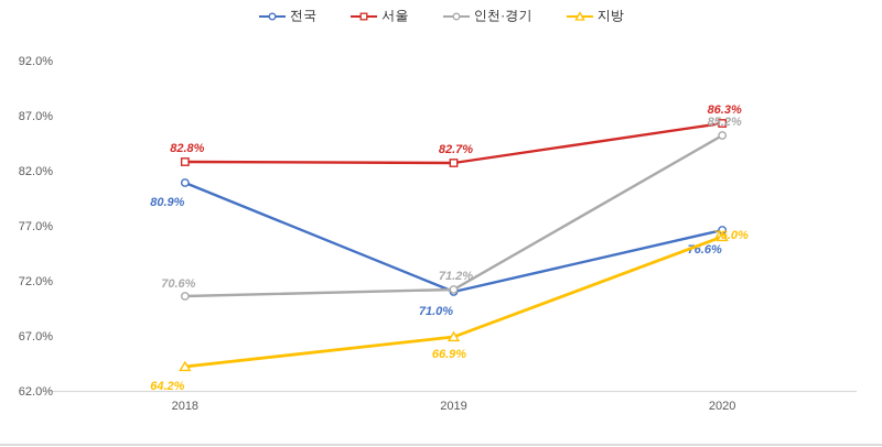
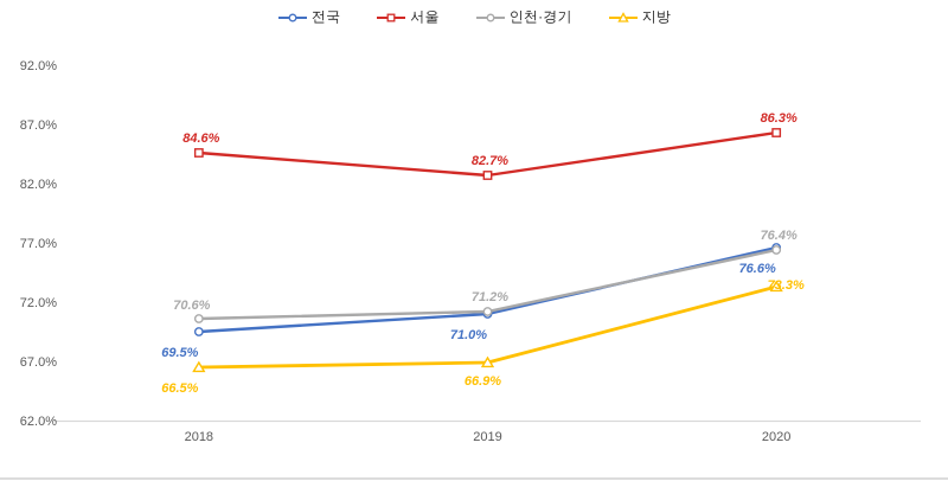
전국/2018: 80.9% -> 69.5%
서울/2018: 82.8% -> 84.6%
지방/2018: 64.2% -> 66.5%
인천·경기/2020: 85.2% -> 76.4%
지방/2020: 76.0% -> 73.3%
